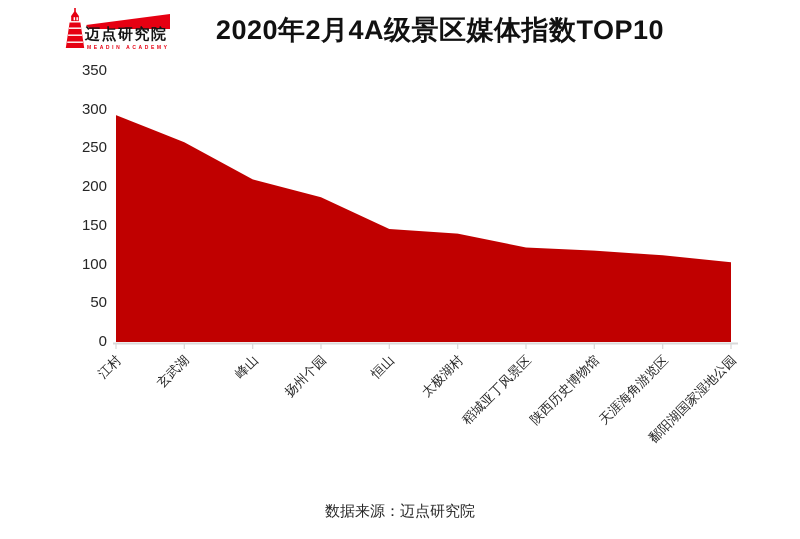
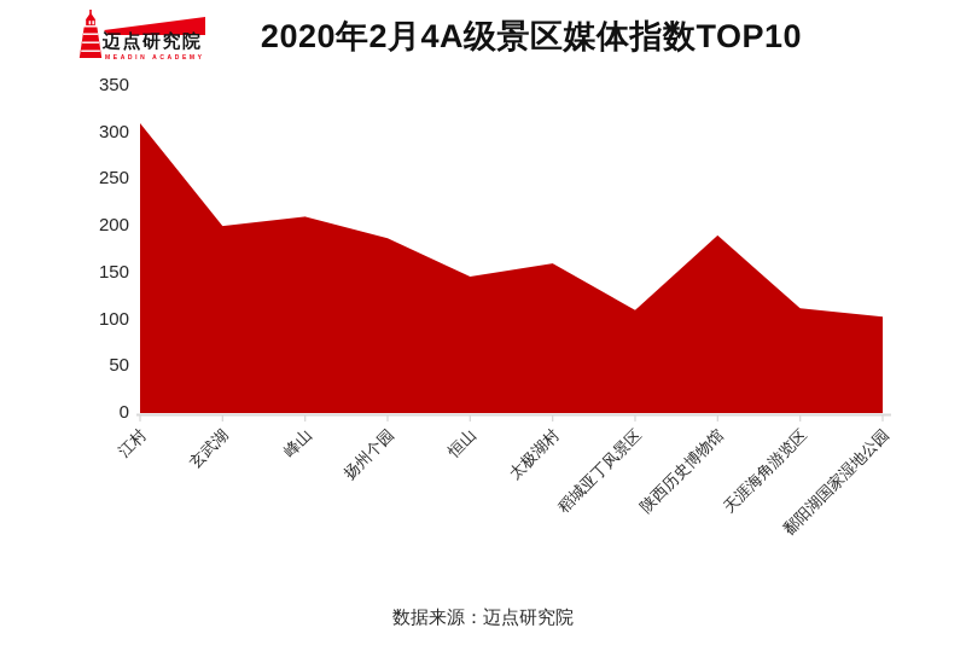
江村: 290 -> 310
玄武湖: 260 -> 200
太极湖村: 140 -> 160
稻城亚丁风景区: 120 -> 110
陕西历史博物馆: 120 -> 190
